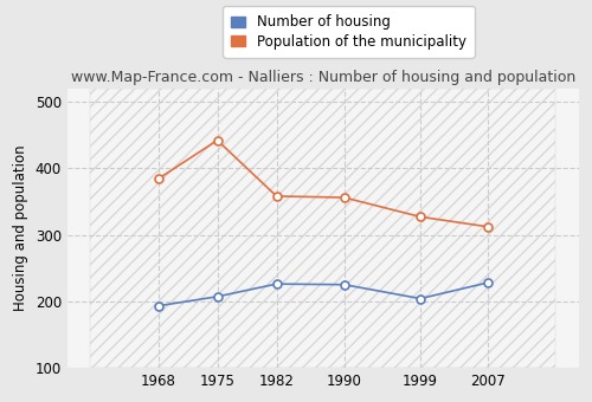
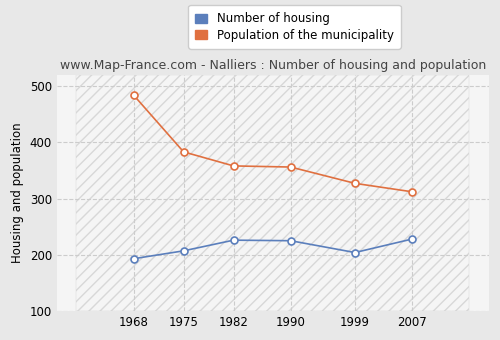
Population of the municipality/1968: 384 -> 484
Population of the municipality/1975: 442 -> 383
